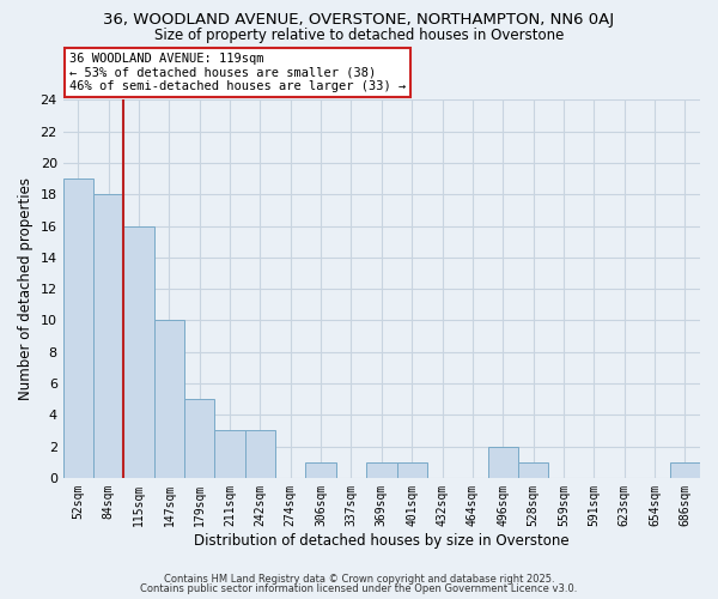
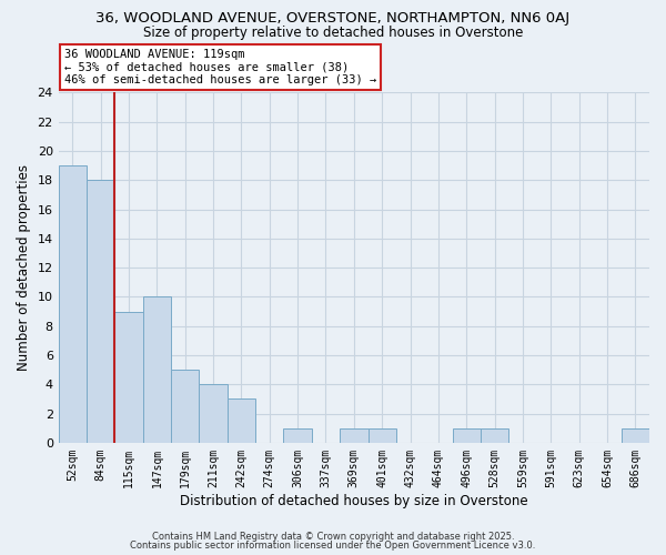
115sqm: 16 -> 9
211sqm: 3 -> 4
496sqm: 2 -> 1
